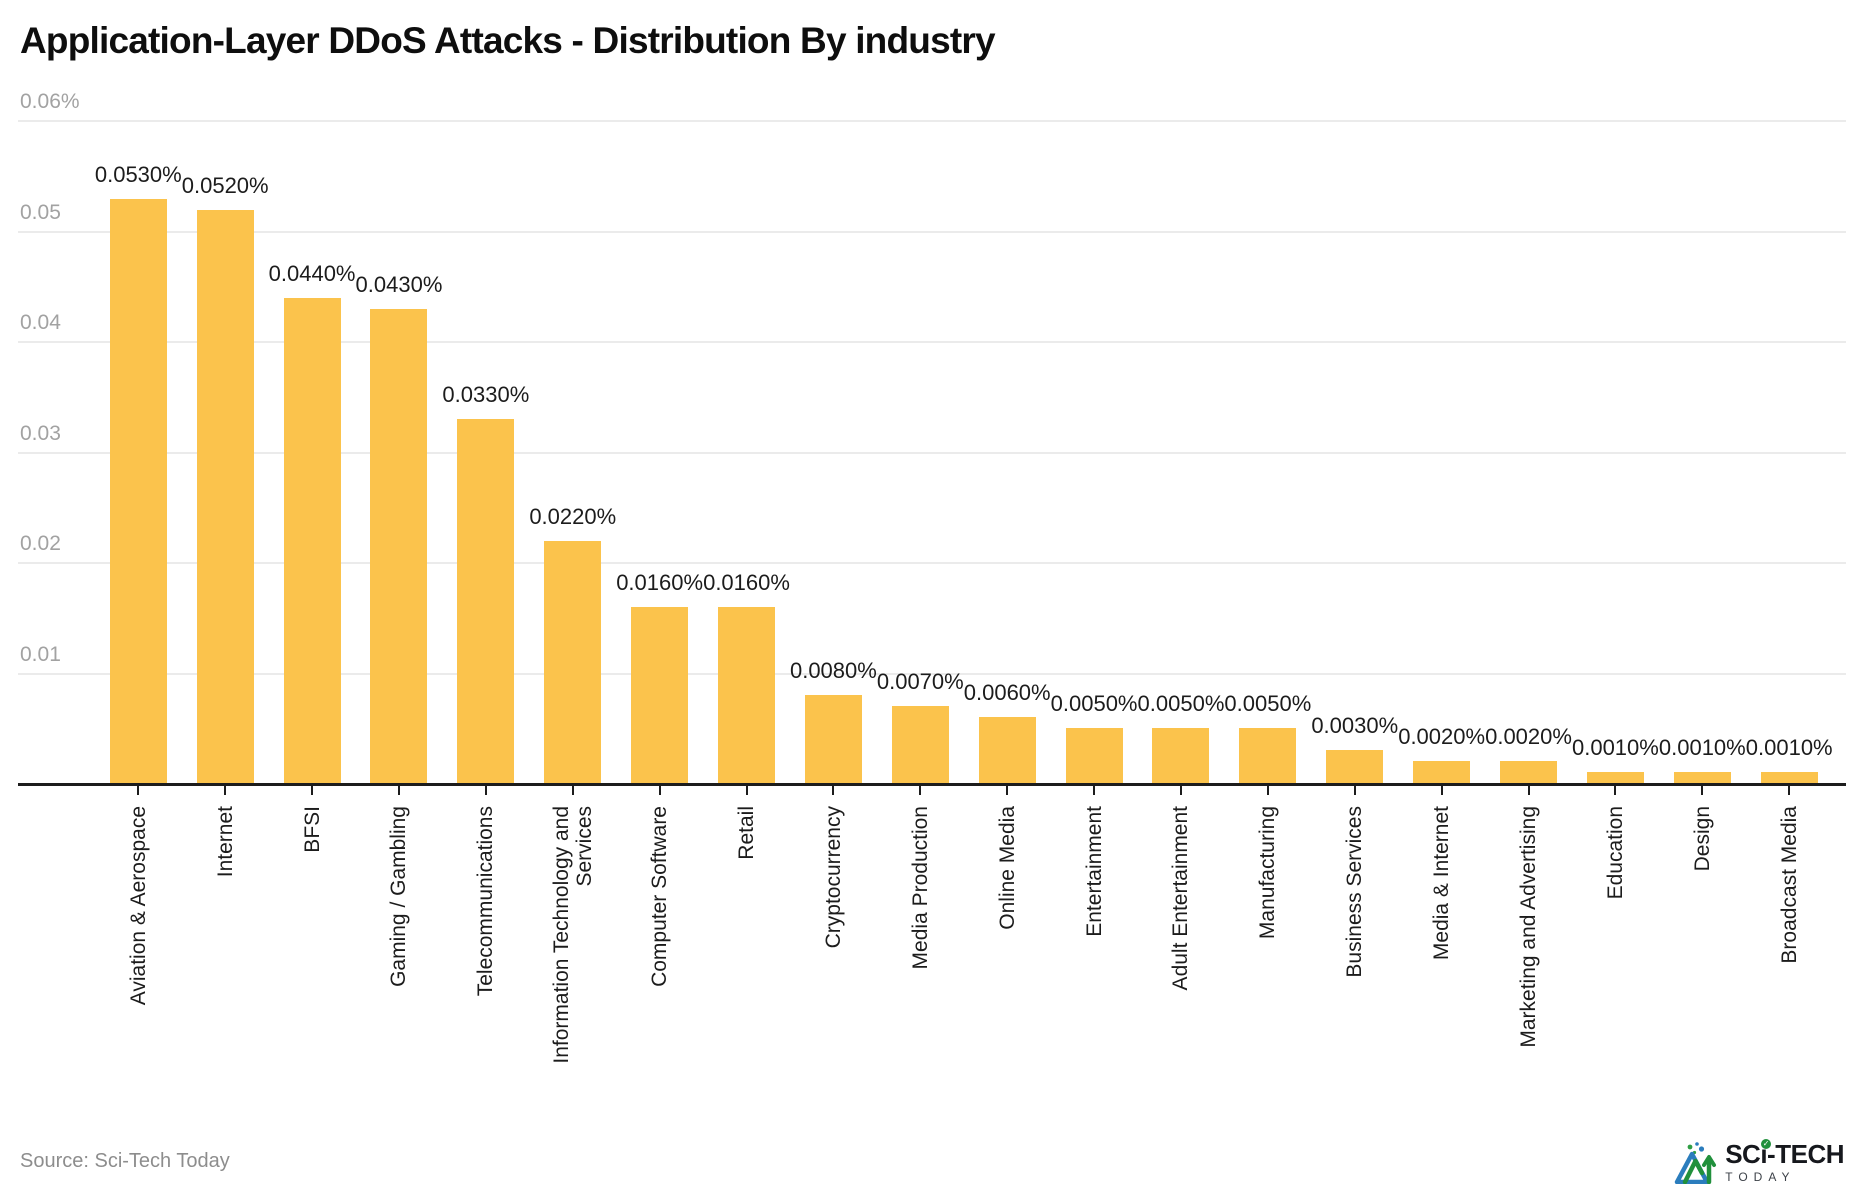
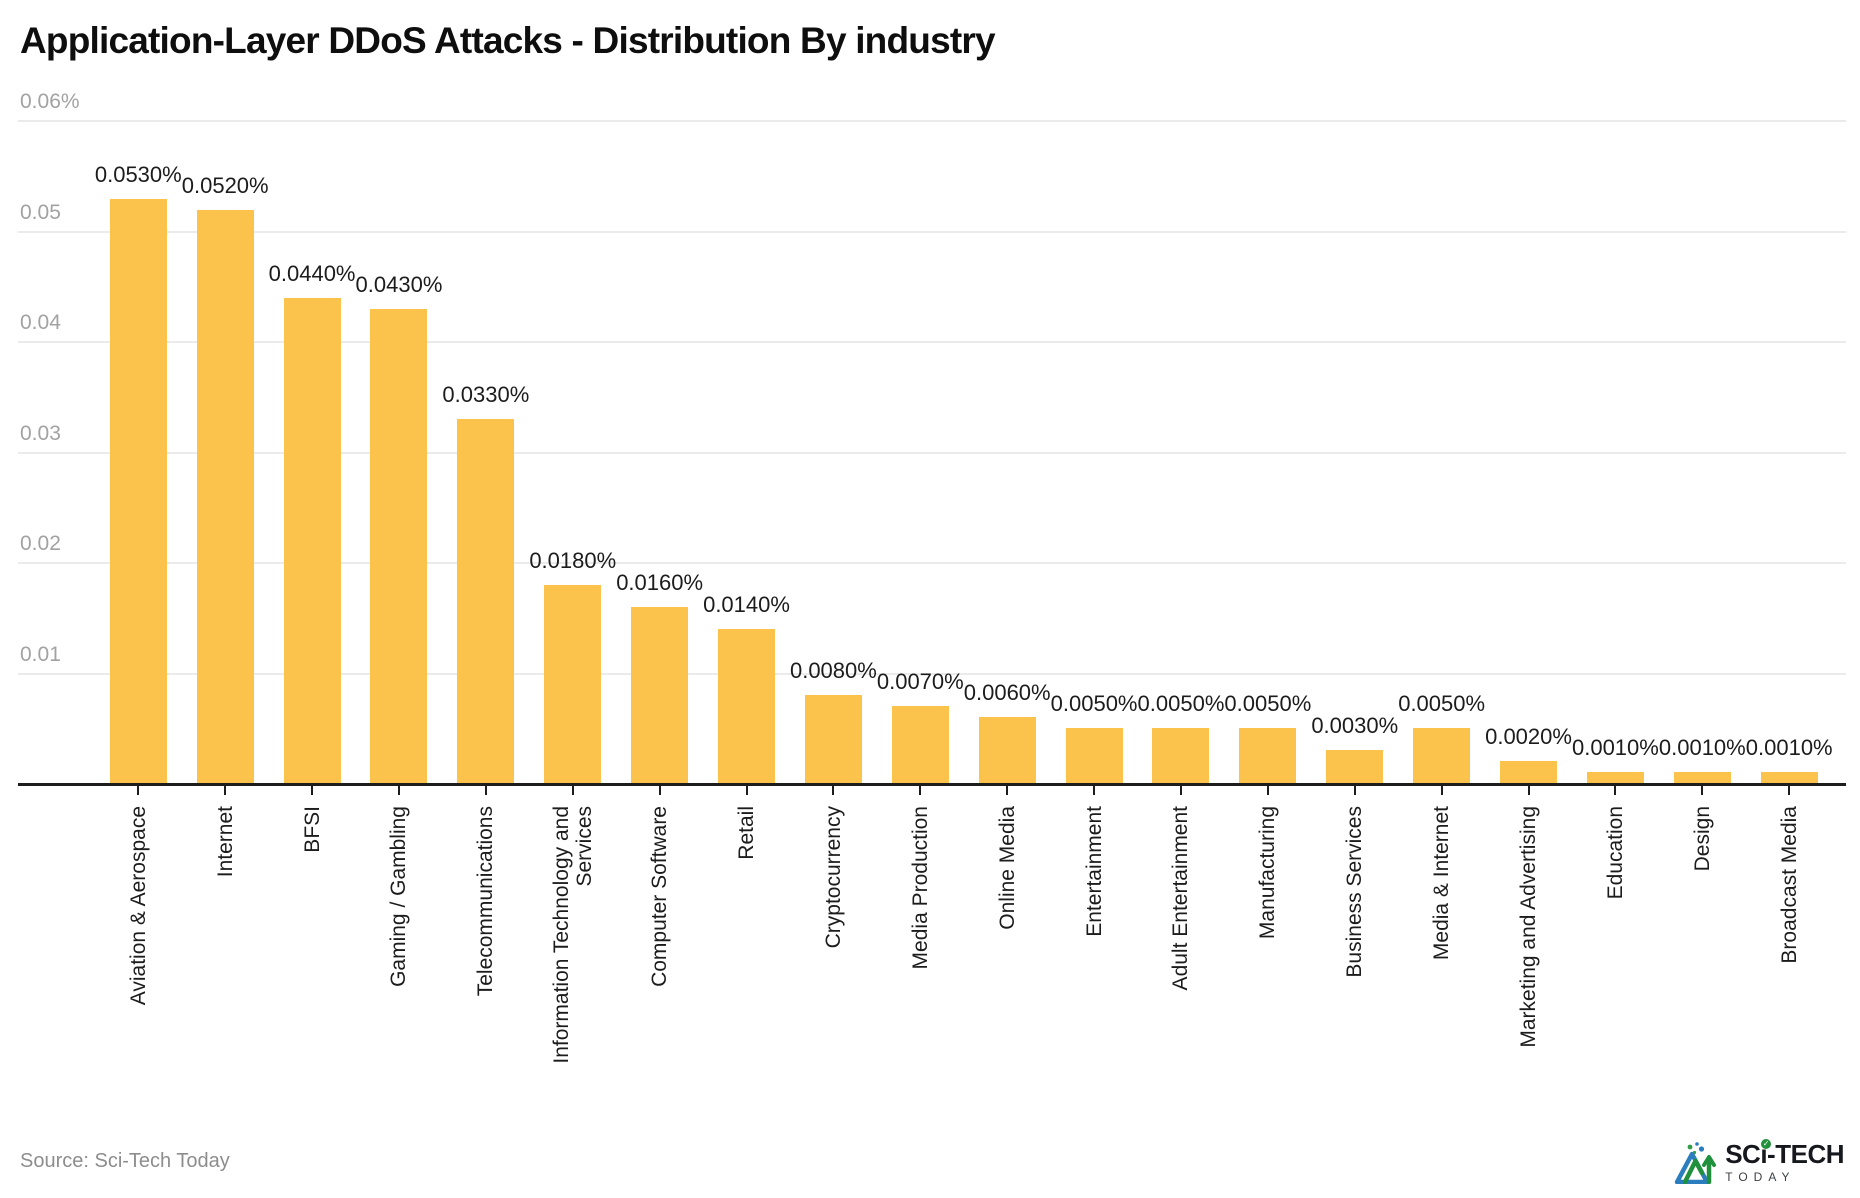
Information Technology and Services: 0.0220% -> 0.0180%
Retail: 0.0160% -> 0.0140%
Media & Internet: 0.0020% -> 0.0050%
